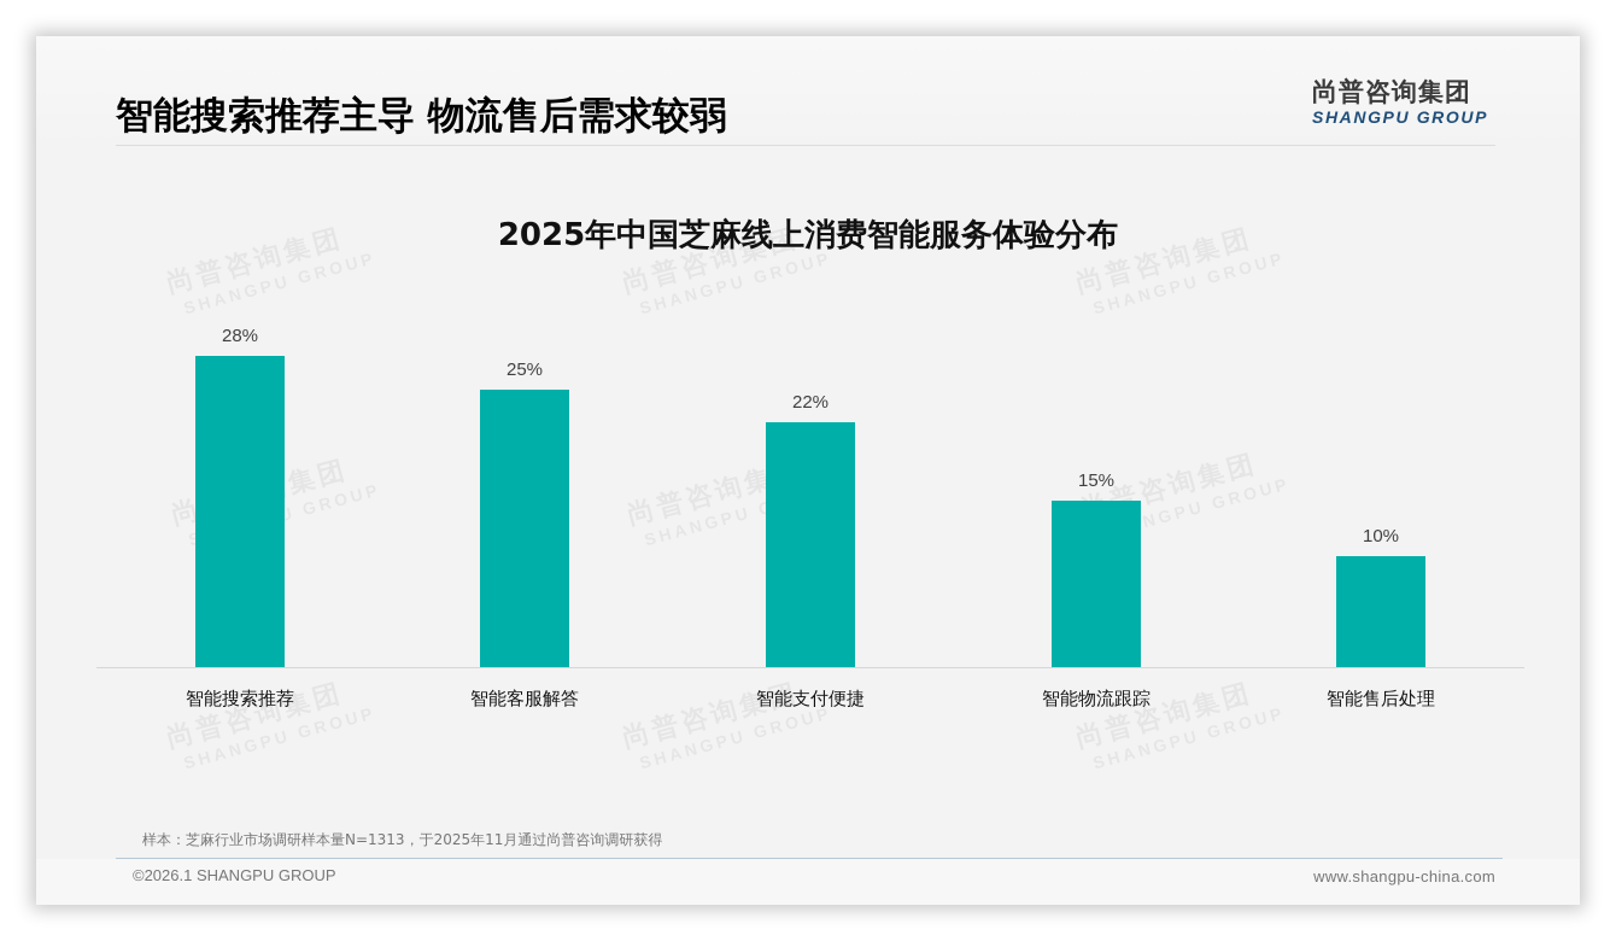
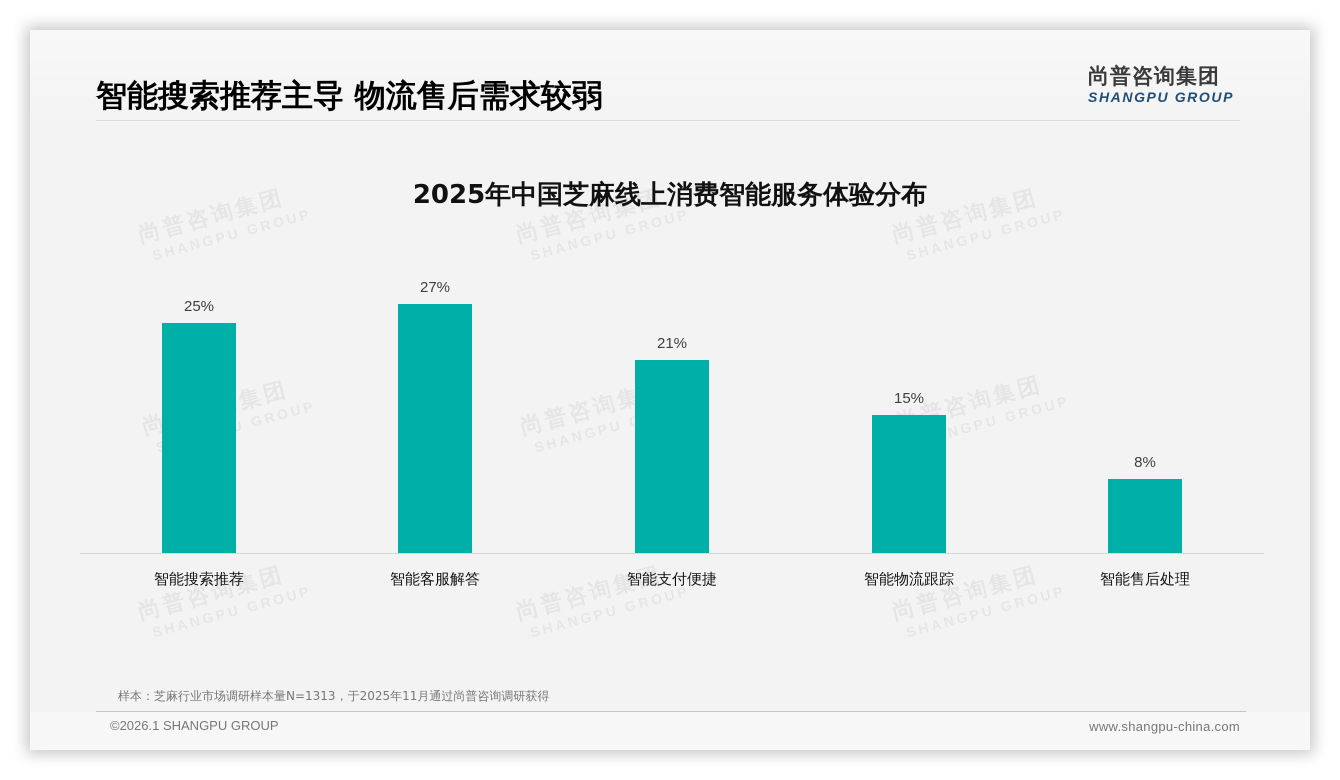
智能搜索推荐: 28% -> 25%
智能客服解答: 25% -> 27%
智能支付便捷: 22% -> 21%
智能售后处理: 10% -> 8%
